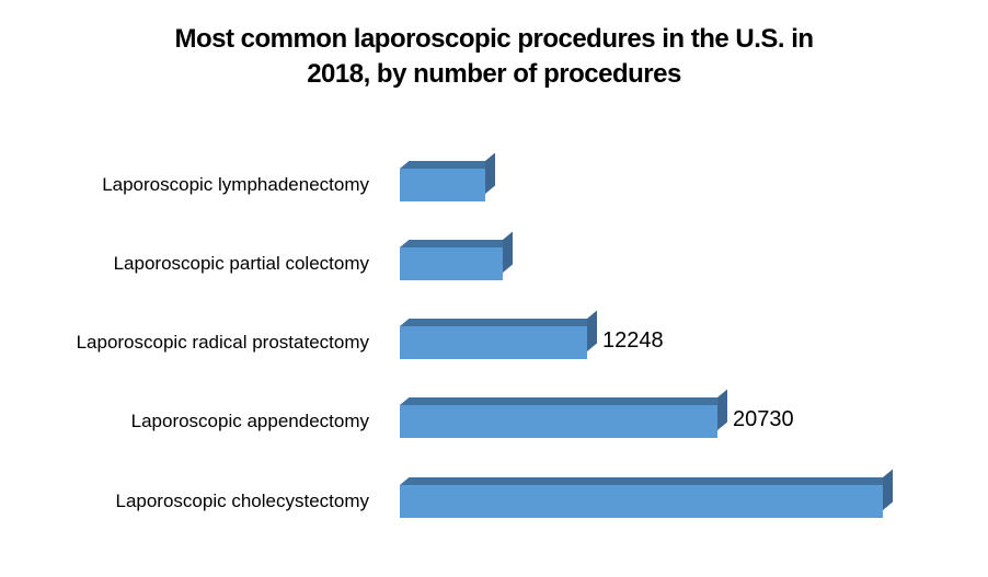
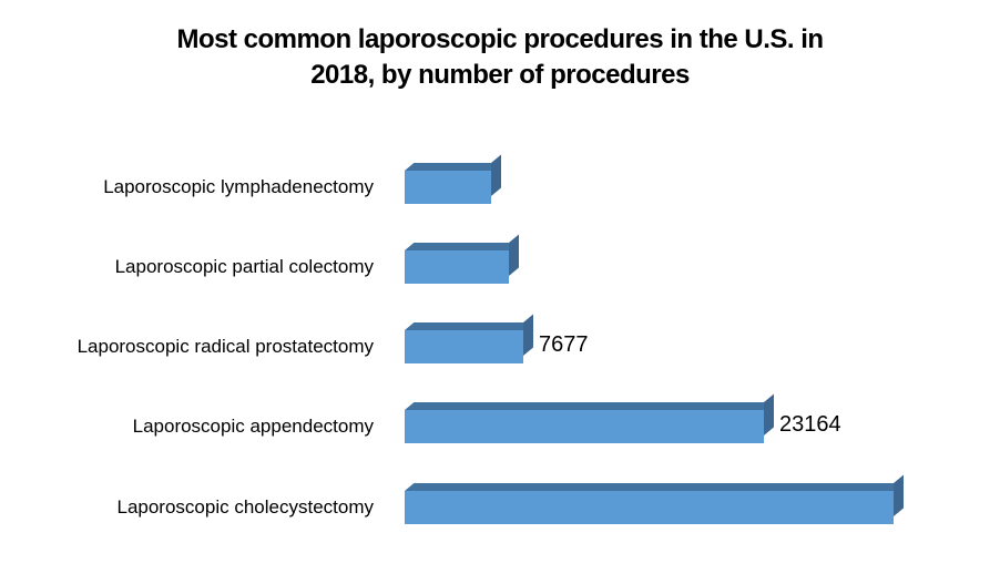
Laporoscopic radical prostatectomy: 12248 -> 7677
Laporoscopic appendectomy: 20730 -> 23164
